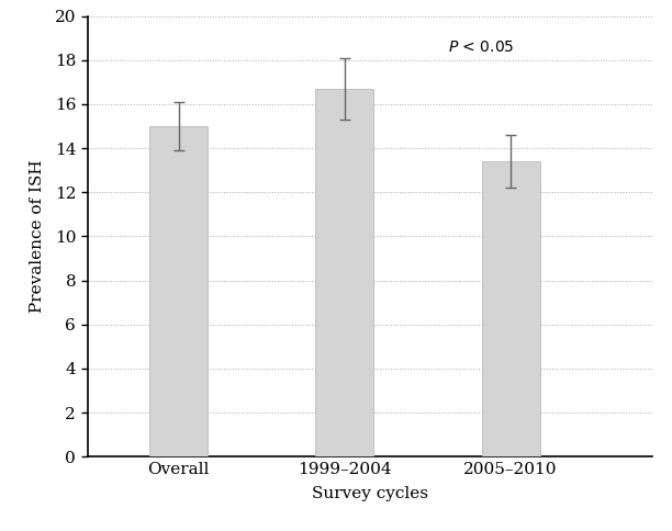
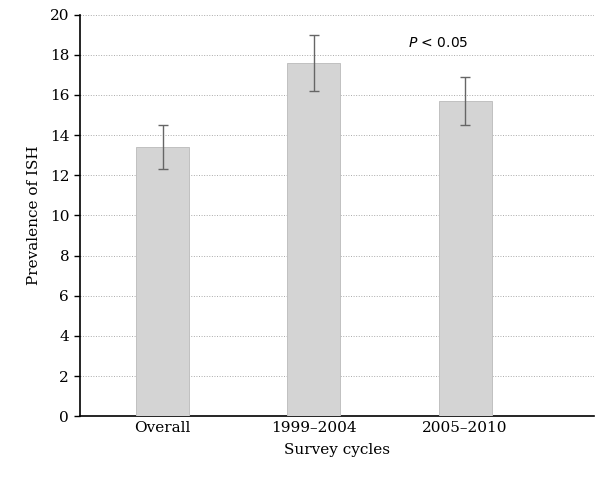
Overall: 15.0 -> 13.4
1999–2004: 16.7 -> 17.6
2005–2010: 13.4 -> 15.7
